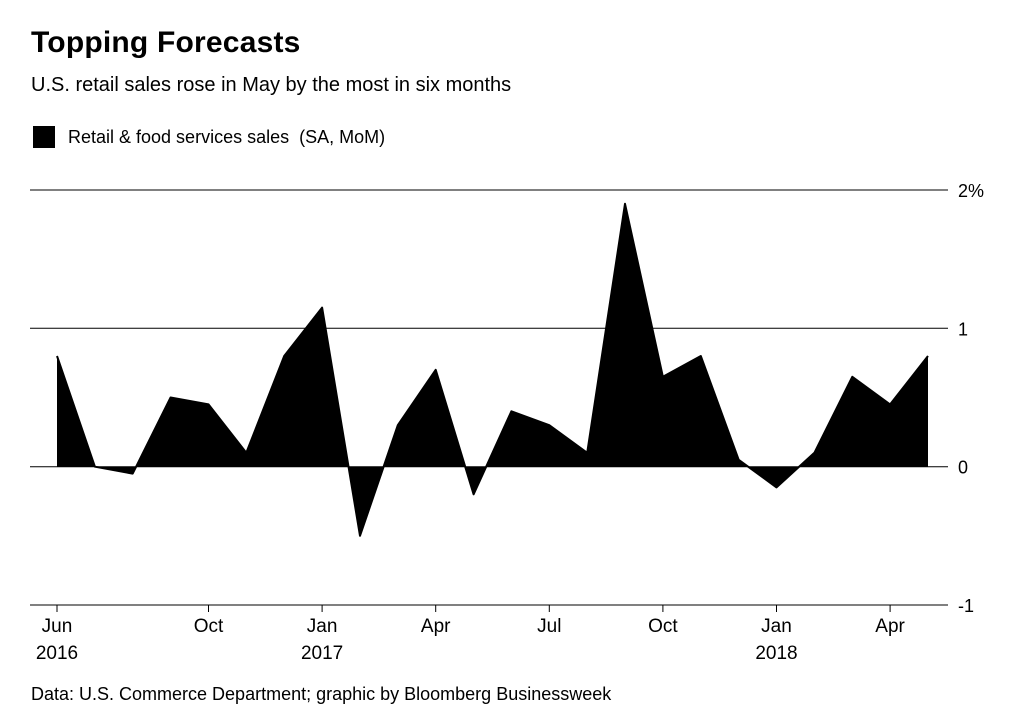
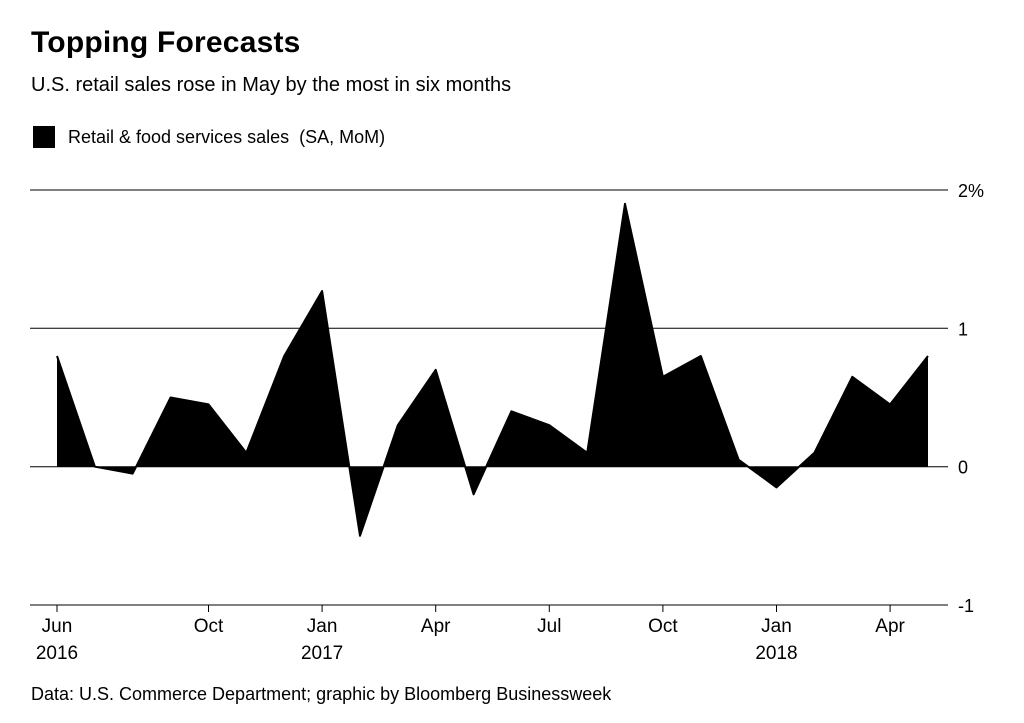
Jan 2017: 1.15% -> 1.27%
